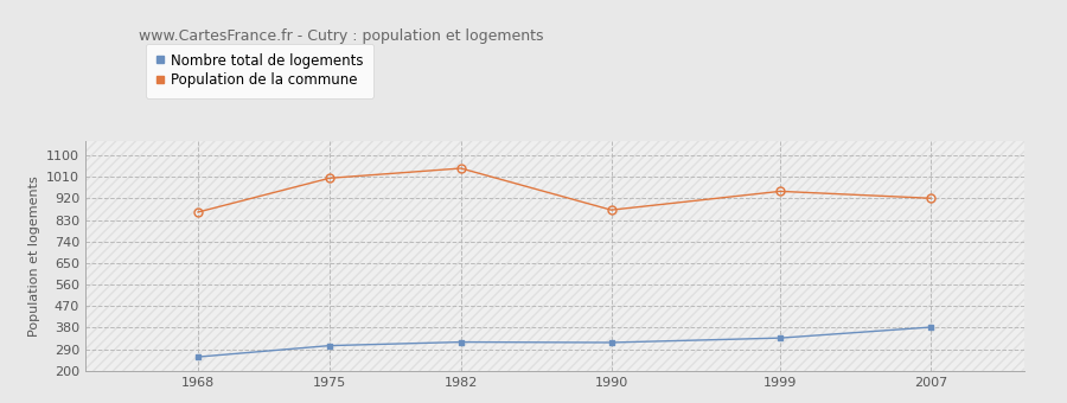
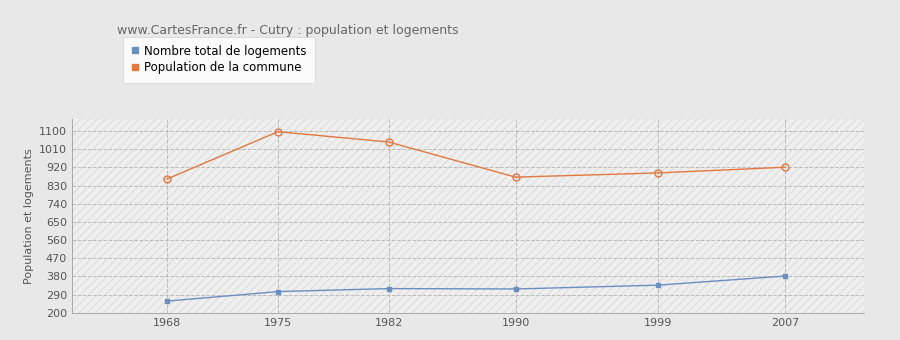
Population de la commune/1975: 1005 -> 1097
Population de la commune/1999: 950 -> 893
